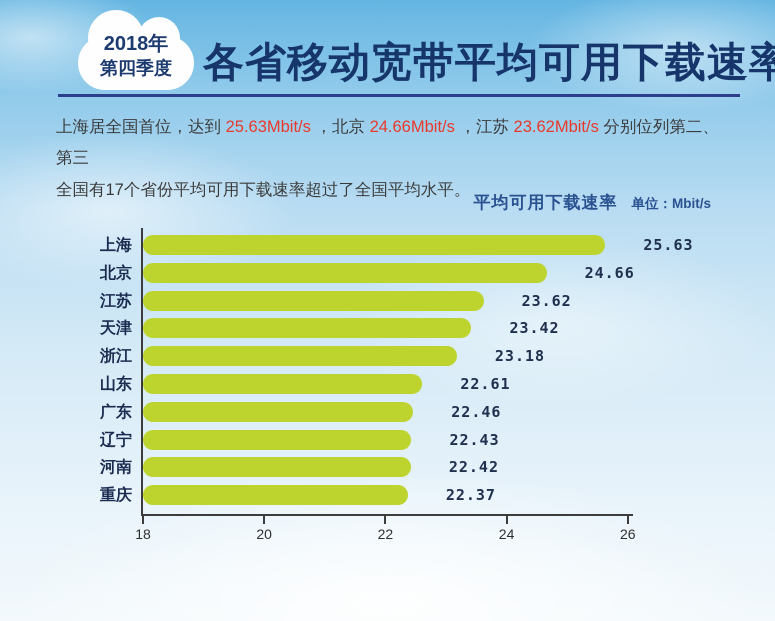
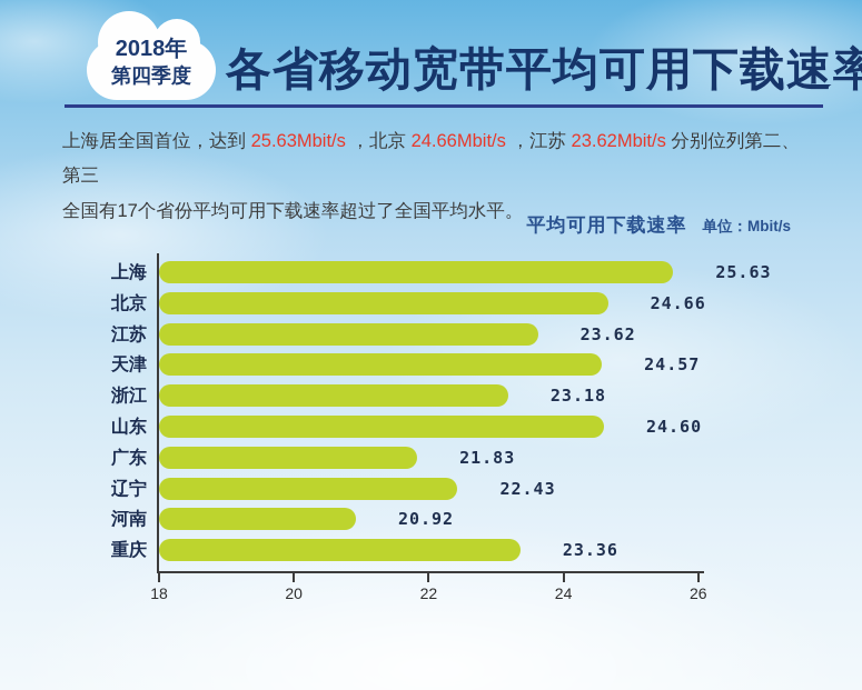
天津: 23.42 -> 24.57
山东: 22.61 -> 24.60
广东: 22.46 -> 21.83
河南: 22.42 -> 20.92
重庆: 22.37 -> 23.36
